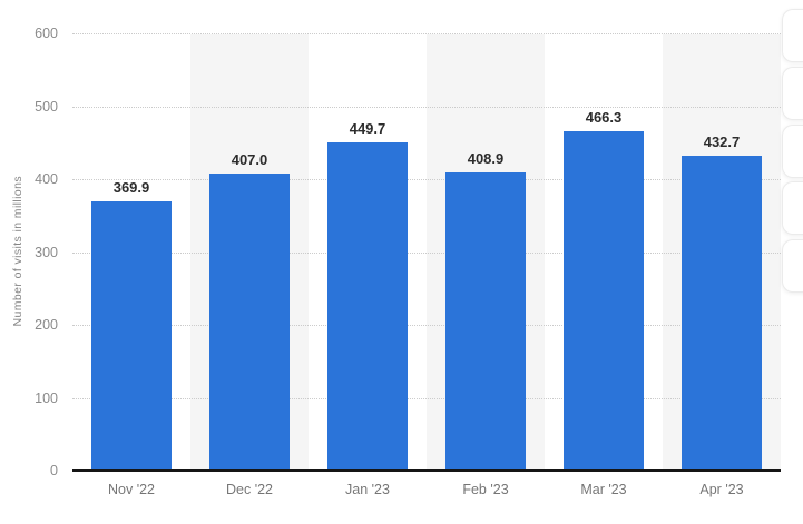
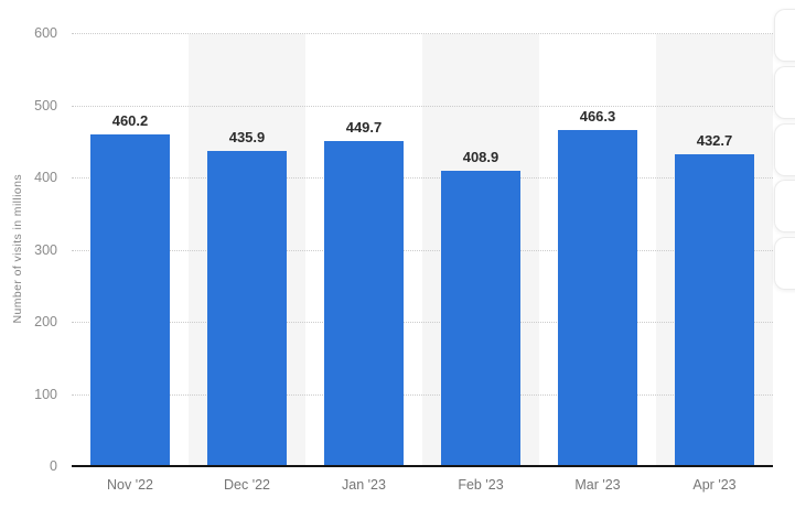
Nov '22: 369.9 -> 460.2
Dec '22: 407.0 -> 435.9
